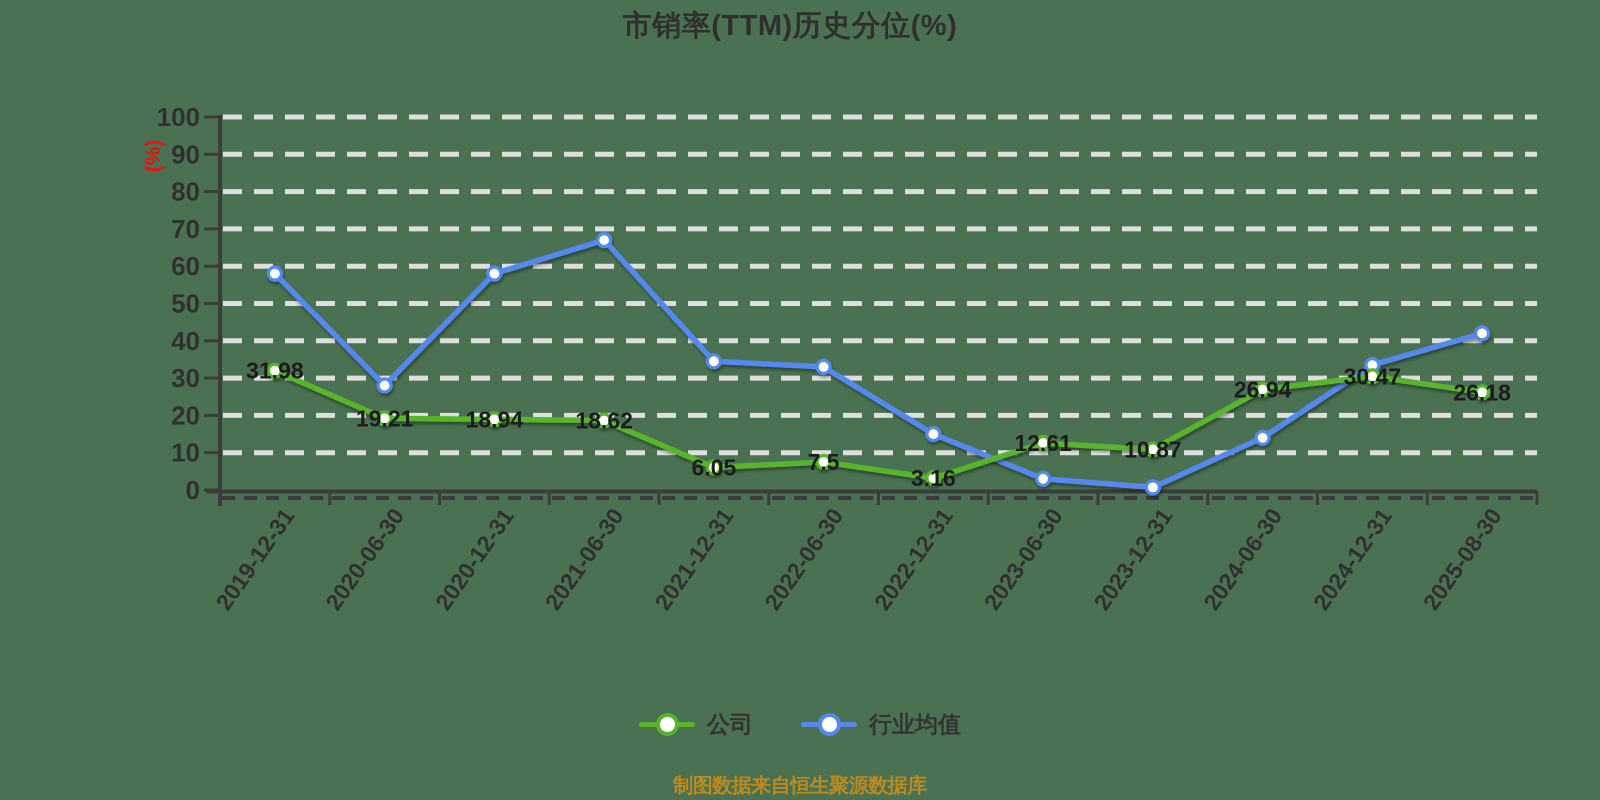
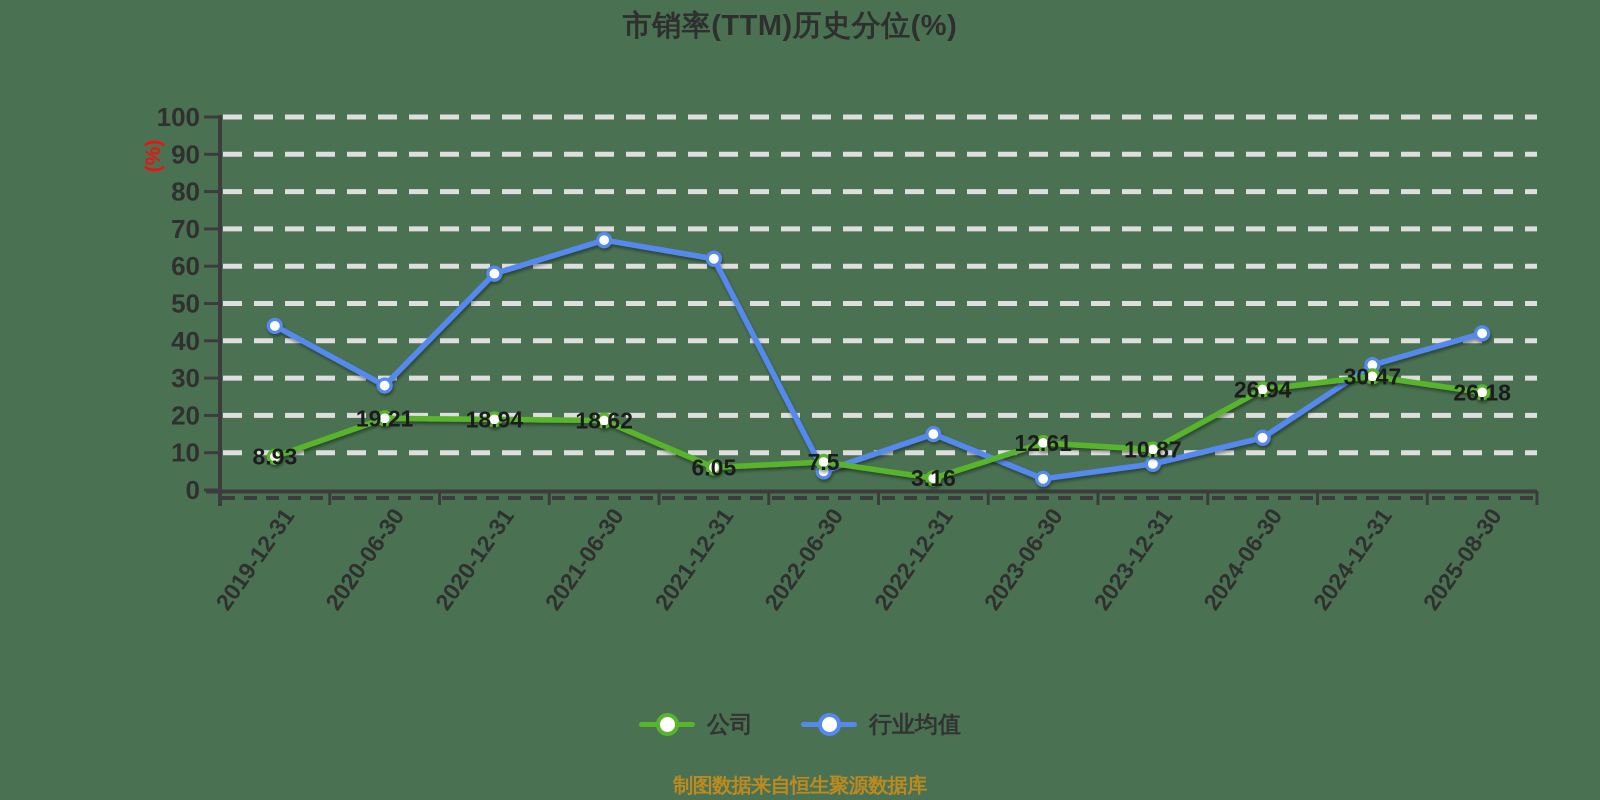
公司/2019-12-31: 31.98 -> 8.93
行业均值/2019-12-31: 58 -> 44
行业均值/2021-12-31: 34 -> 62
行业均值/2022-06-30: 33 -> 5
行业均值/2023-12-31: 1 -> 7
